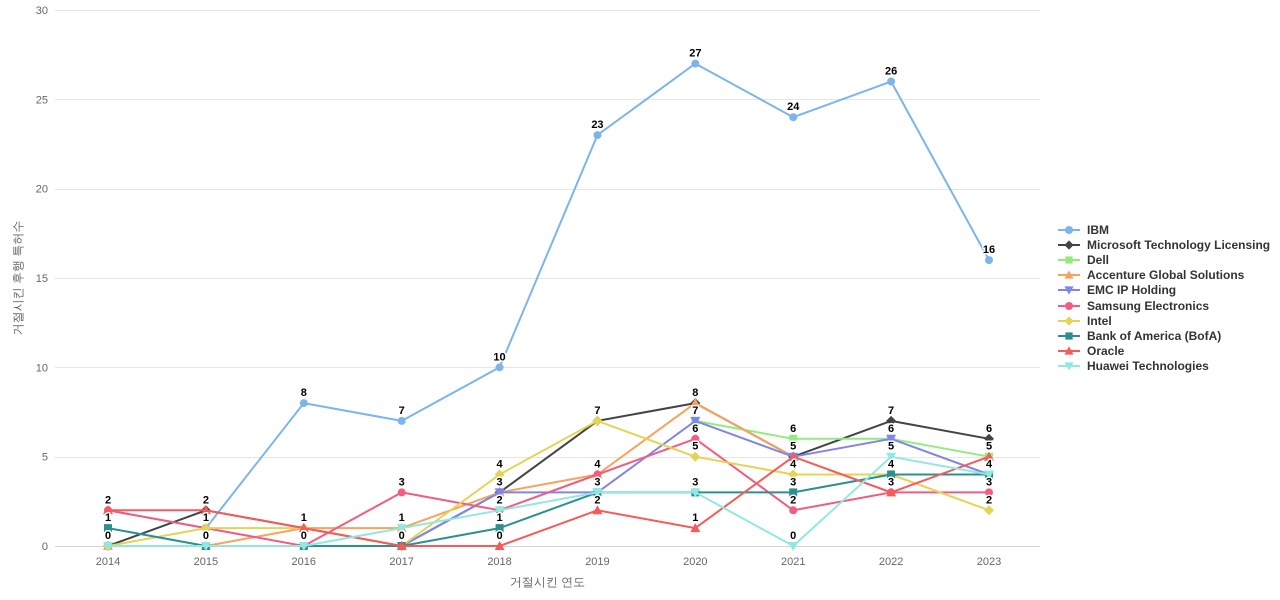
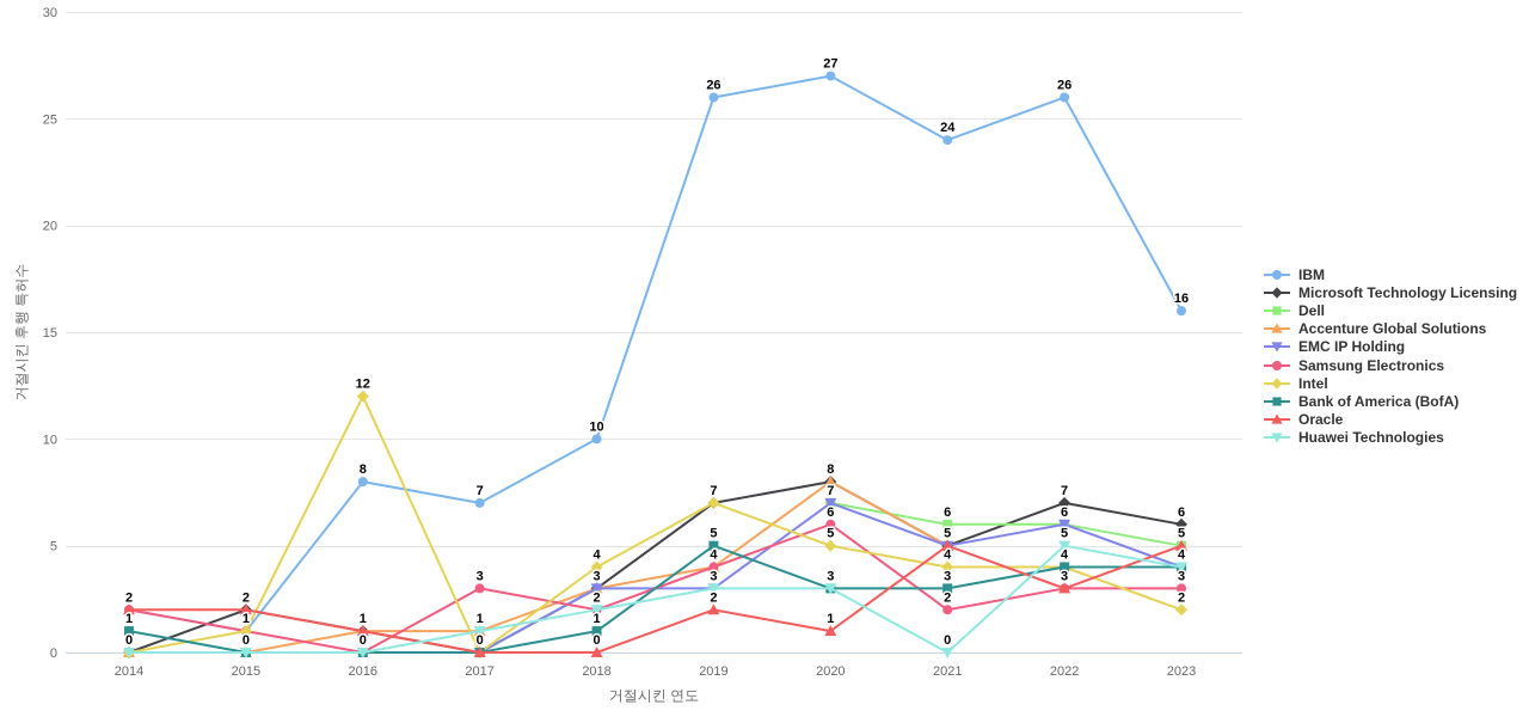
Intel/2016: 1 -> 12
IBM/2019: 23 -> 26
Bank of America (BofA)/2019: 3 -> 5
